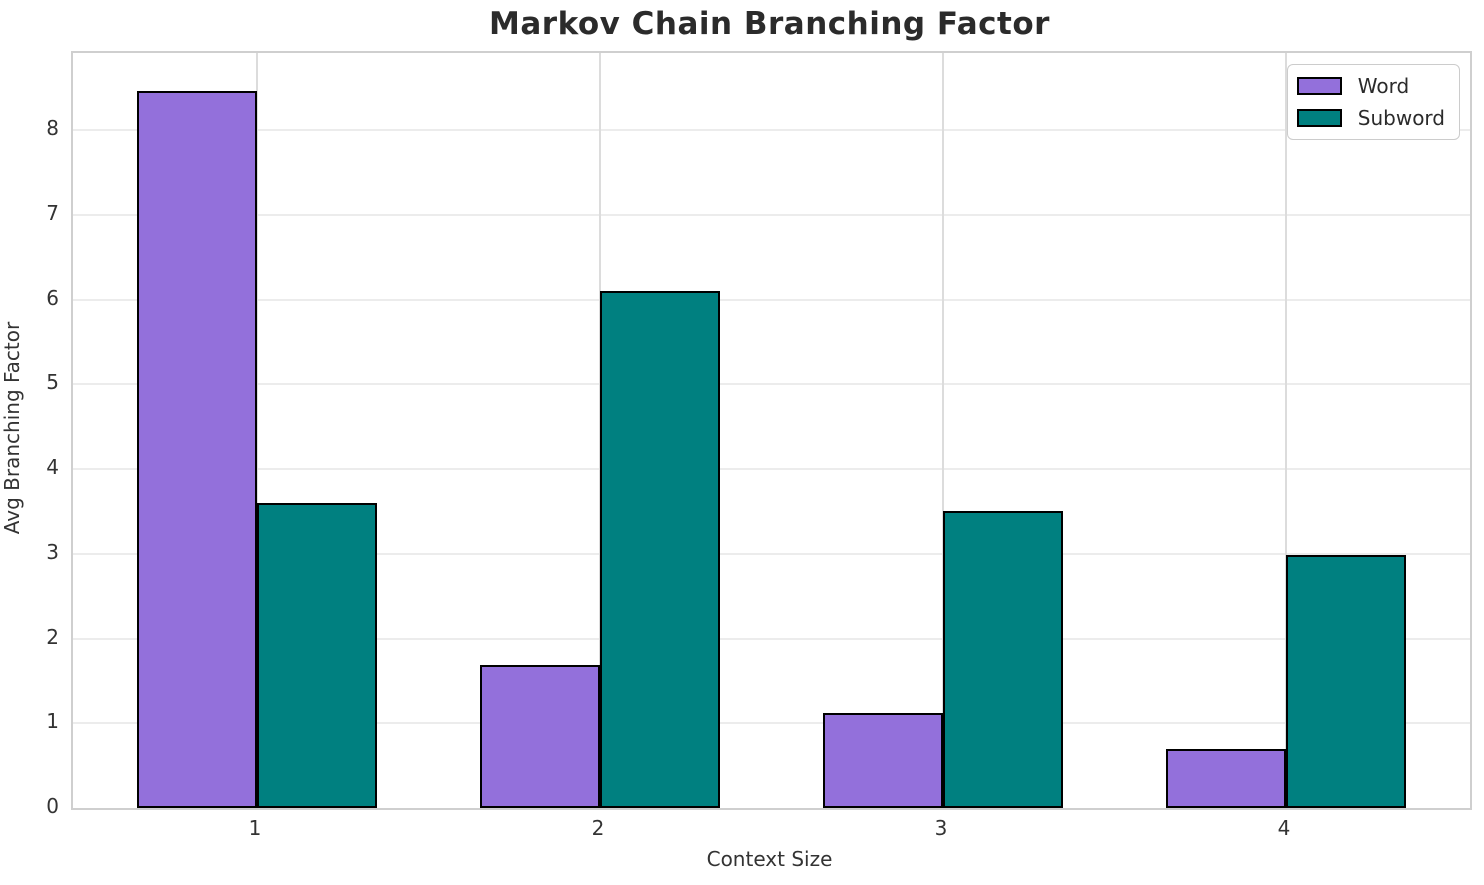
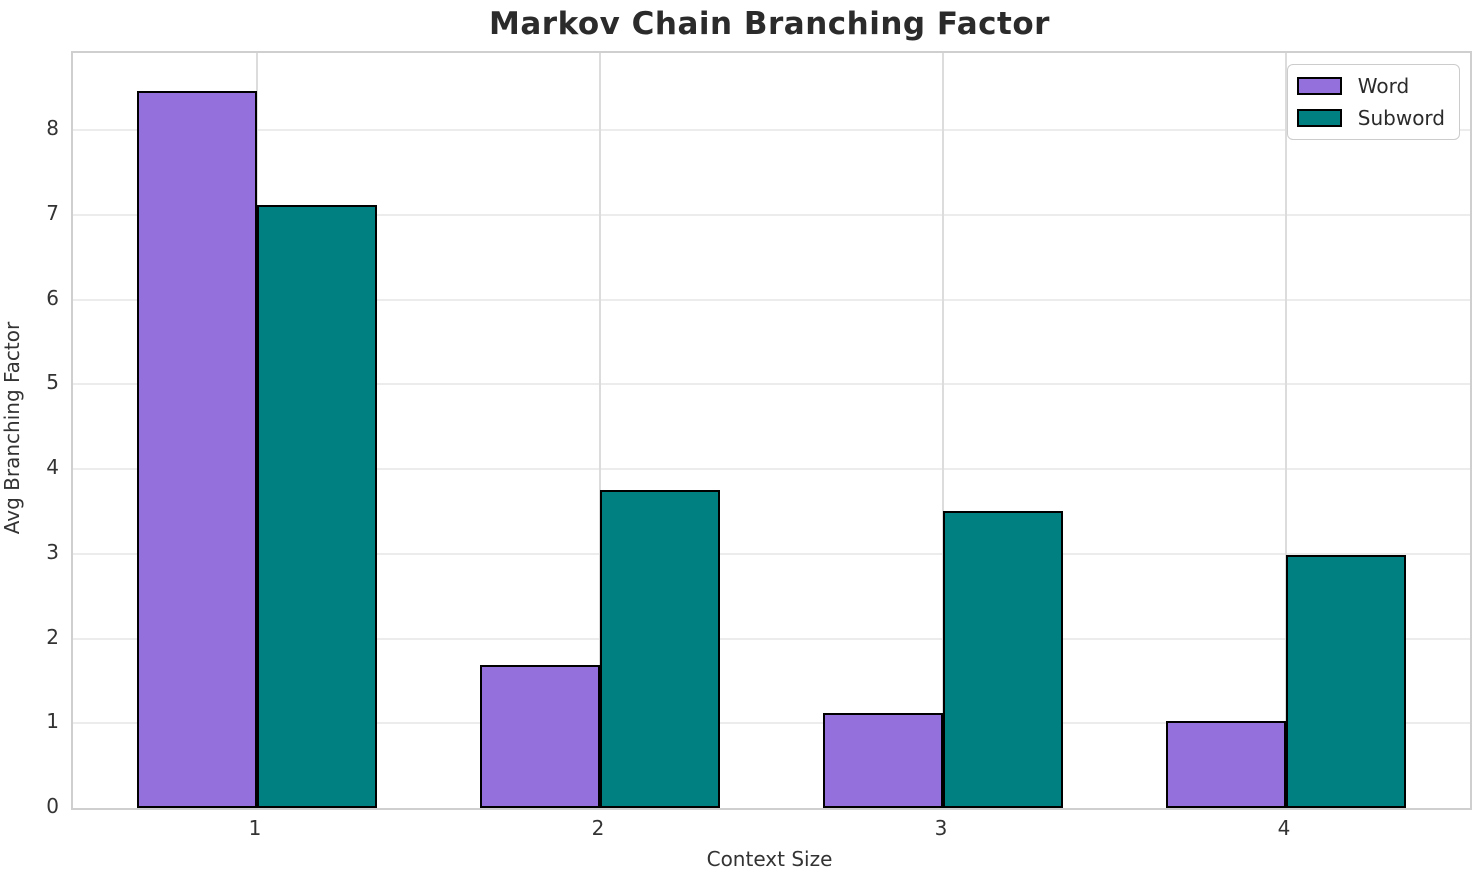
Subword/1: 3.6 -> 7.1
Subword/2: 6.1 -> 3.8
Word/4: 0.7 -> 1.0
